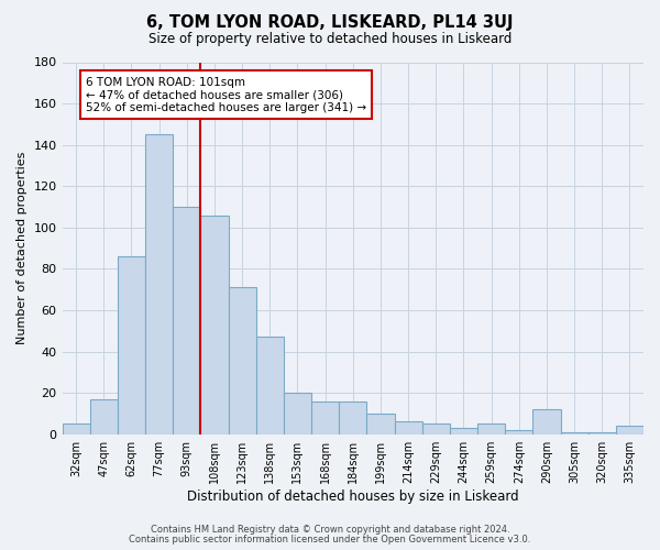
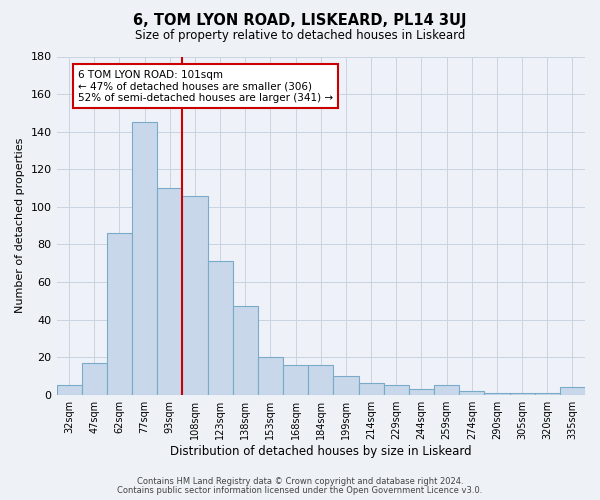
290sqm: 12 -> 1
